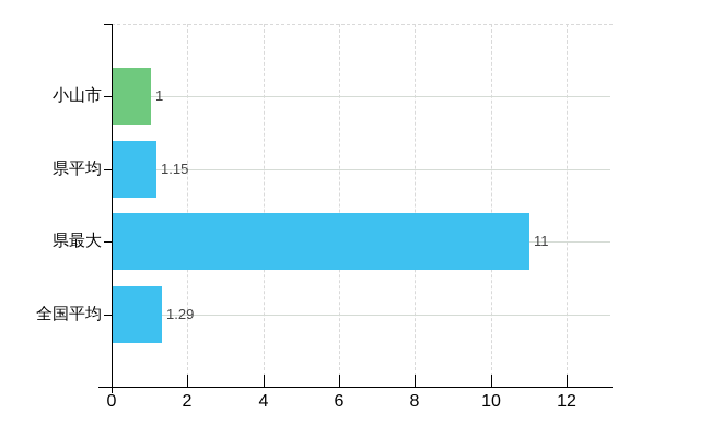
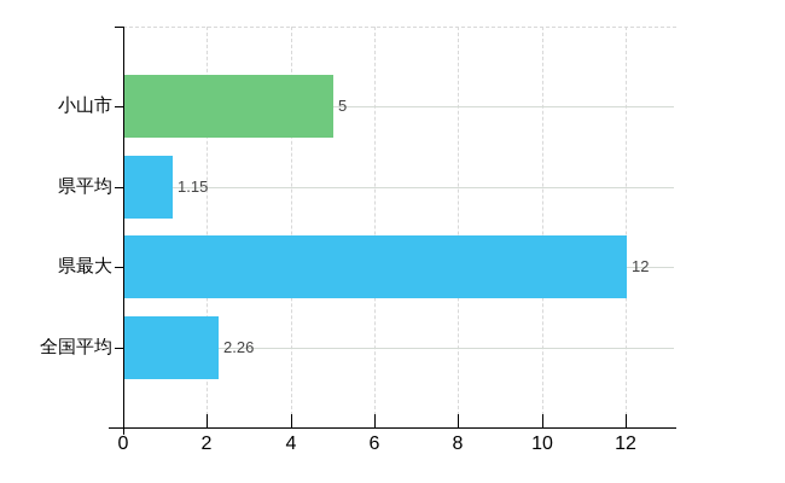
小山市: 1 -> 5
県最大: 11 -> 12
全国平均: 1.29 -> 2.26
